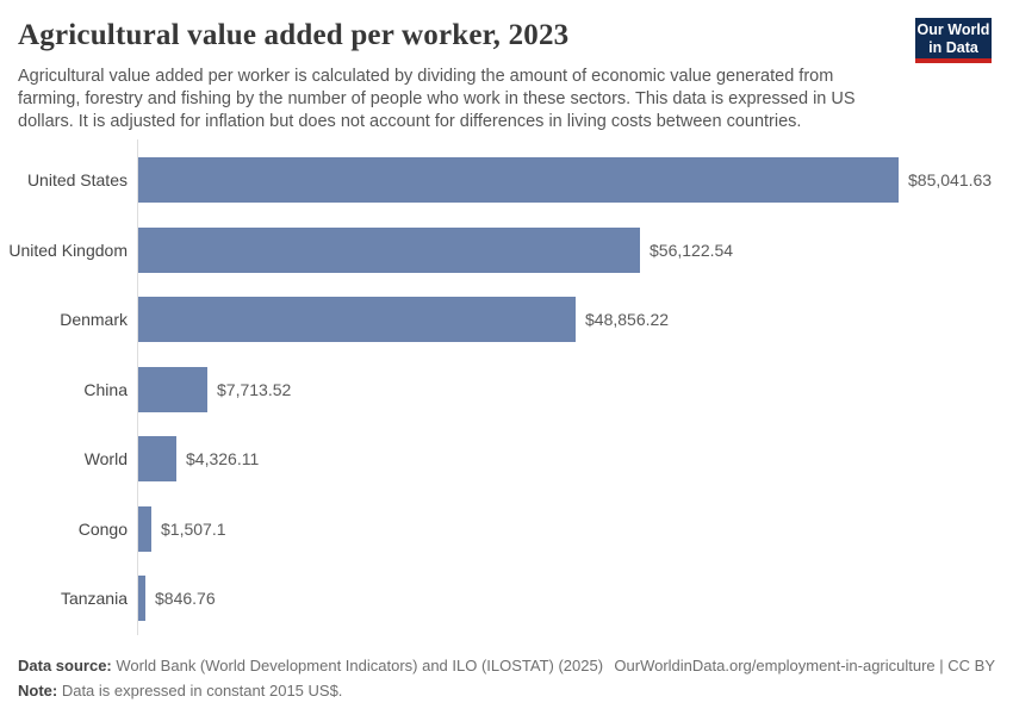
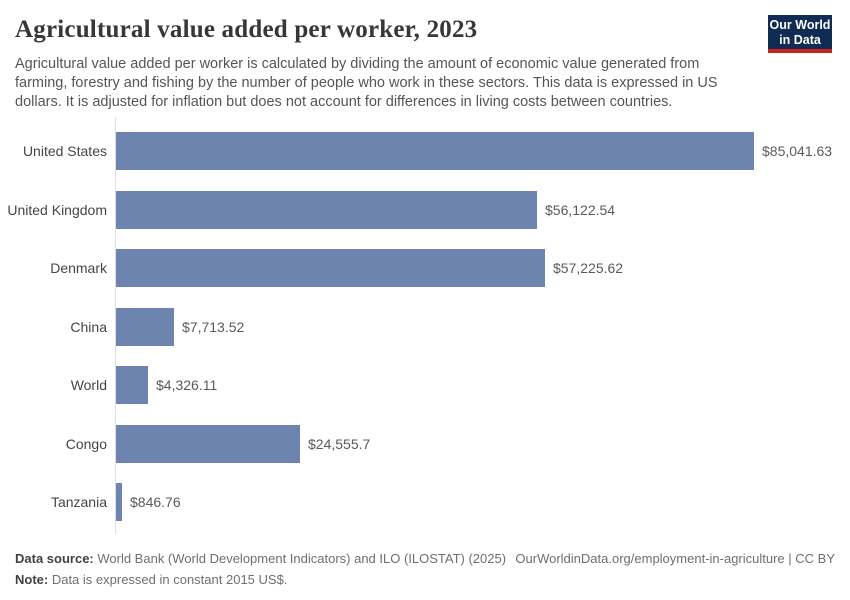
Denmark: $48,856.22 -> $57,225.62
Congo: $1,507.1 -> $24,555.7
